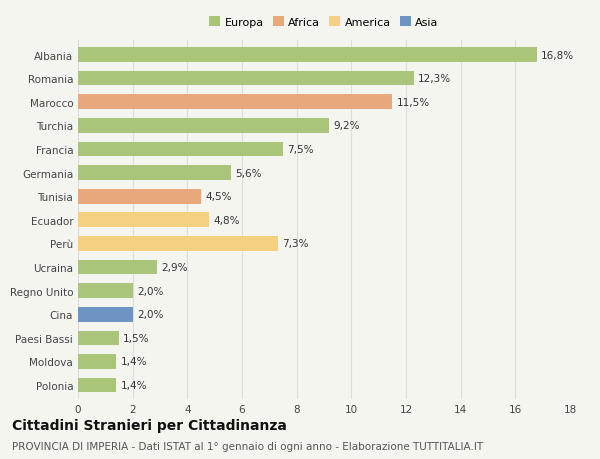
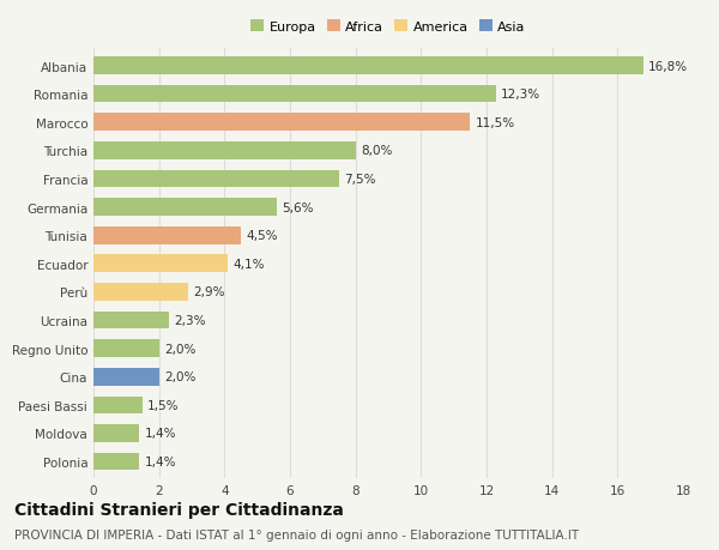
Turchia: 9,2% -> 8,0%
Ecuador: 4,8% -> 4,1%
Perù: 7,3% -> 2,9%
Ucraina: 2,9% -> 2,3%
